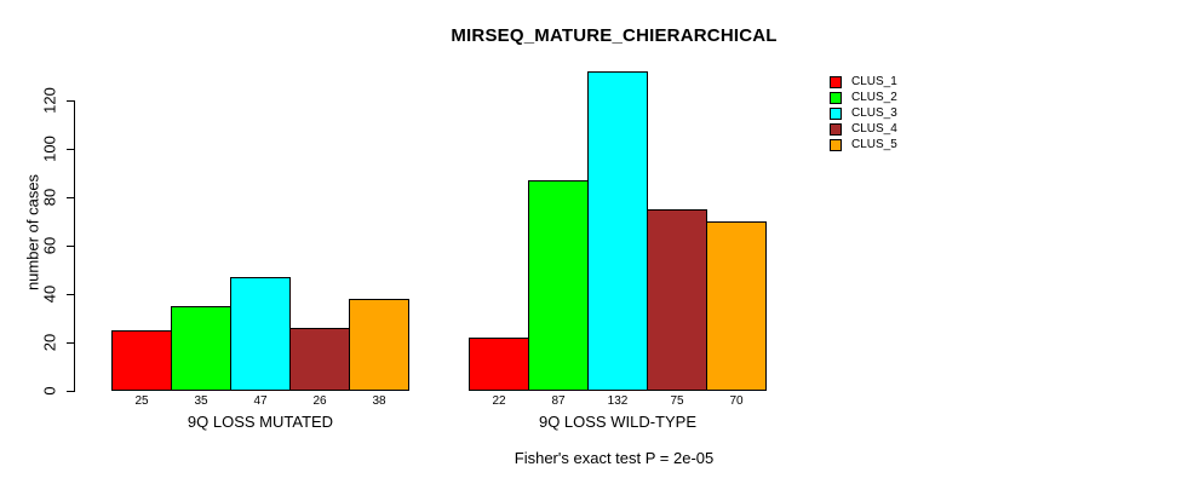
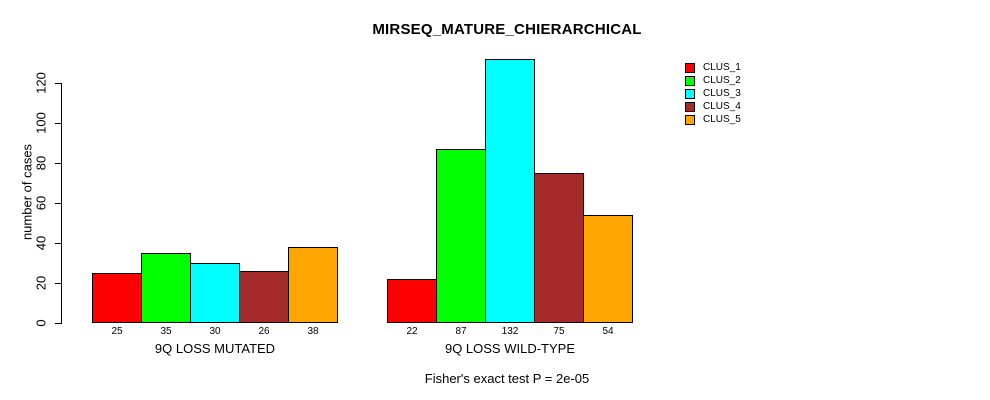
CLUS_3/9Q LOSS MUTATED: 47 -> 30
CLUS_5/9Q LOSS WILD-TYPE: 70 -> 54
